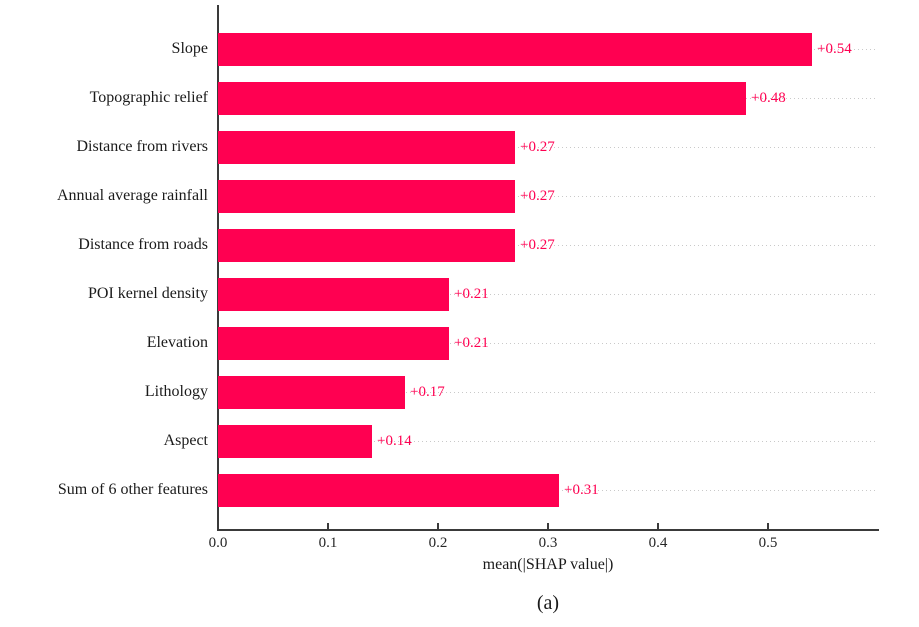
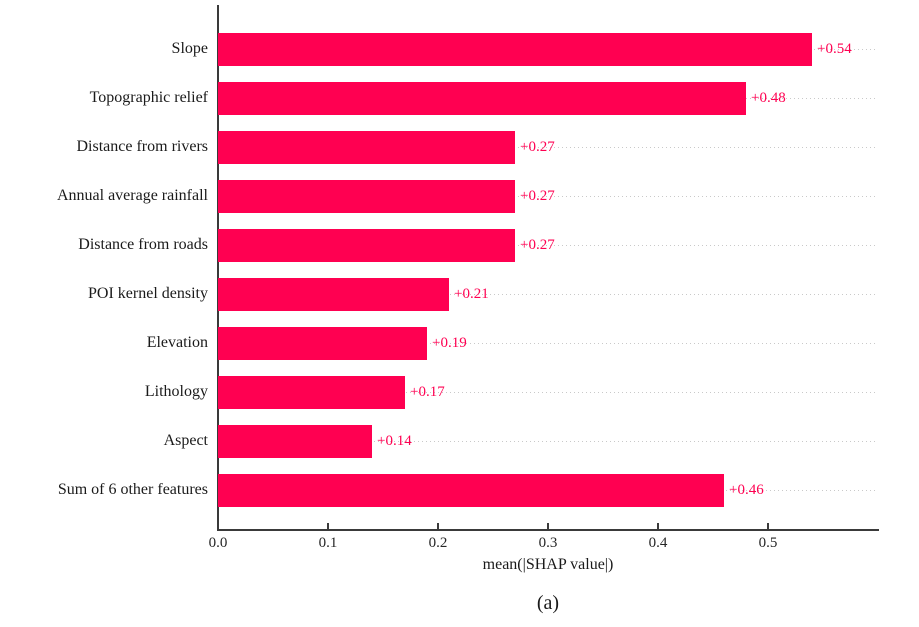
Elevation: +0.21 -> +0.19
Sum of 6 other features: +0.31 -> +0.46
